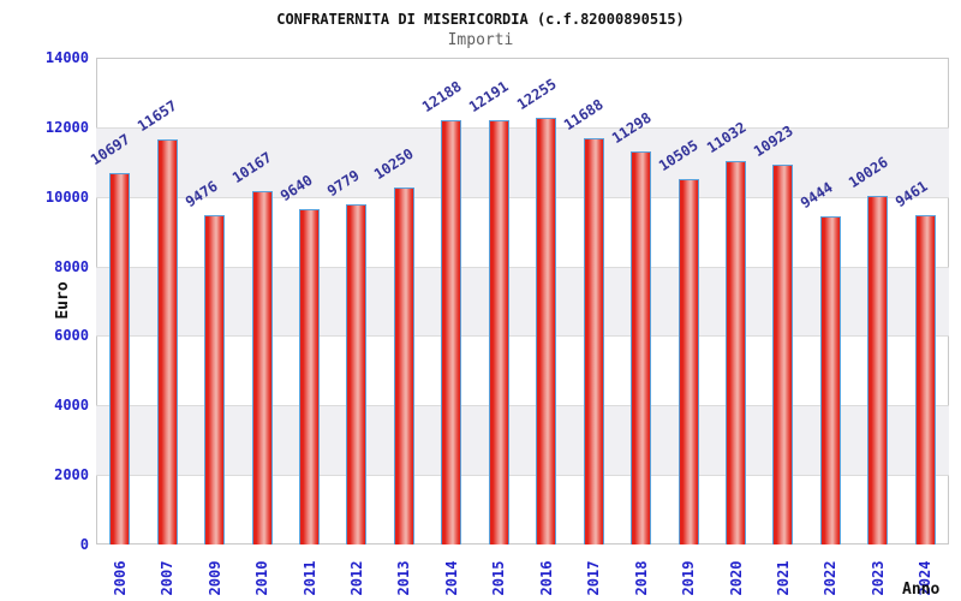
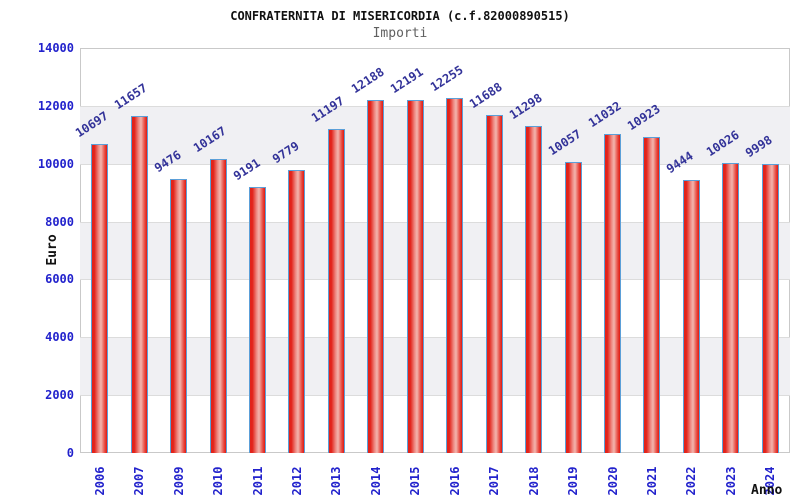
2011: 9640 -> 9191
2013: 10250 -> 11197
2019: 10505 -> 10057
2024: 9461 -> 9998
